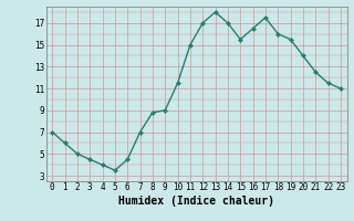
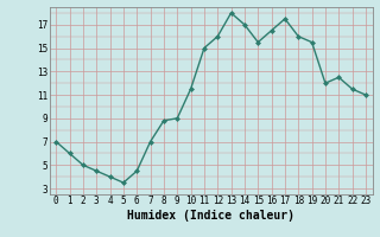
12: 17.0 -> 16.0
20: 14.0 -> 12.0
